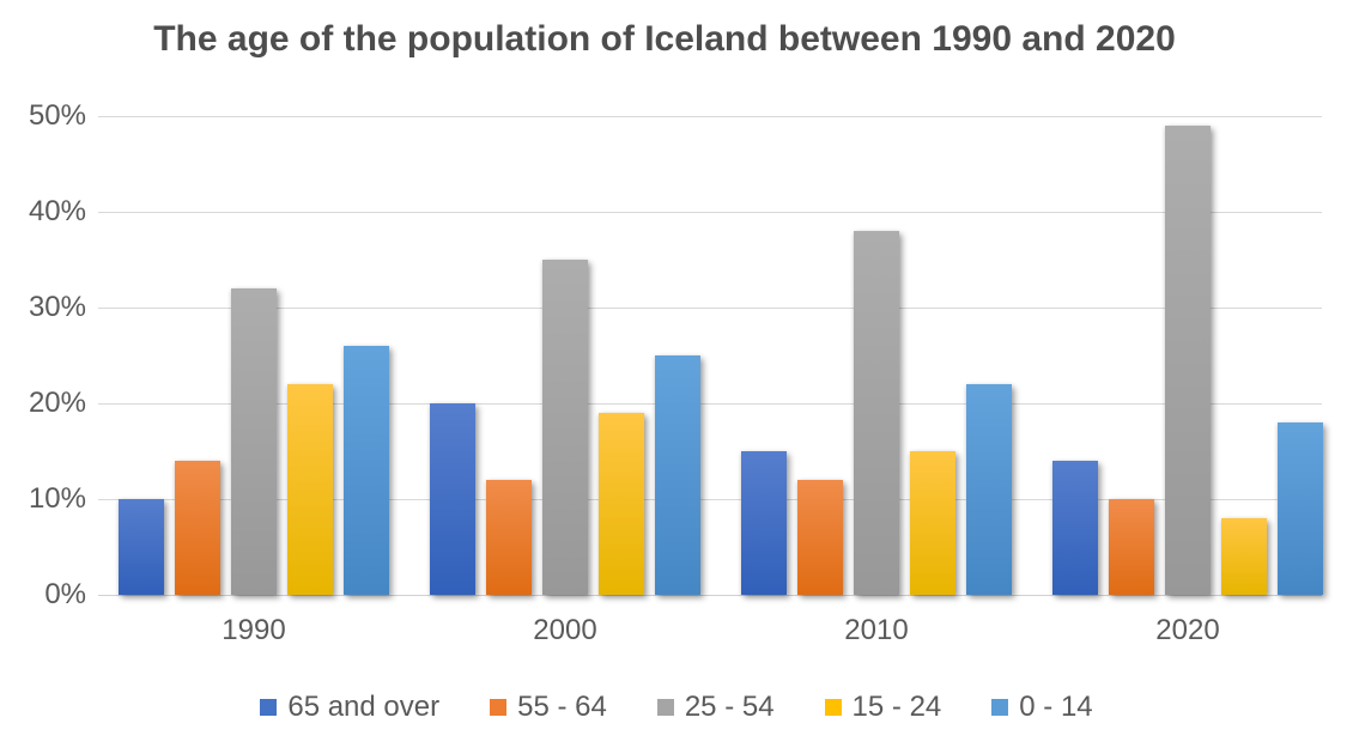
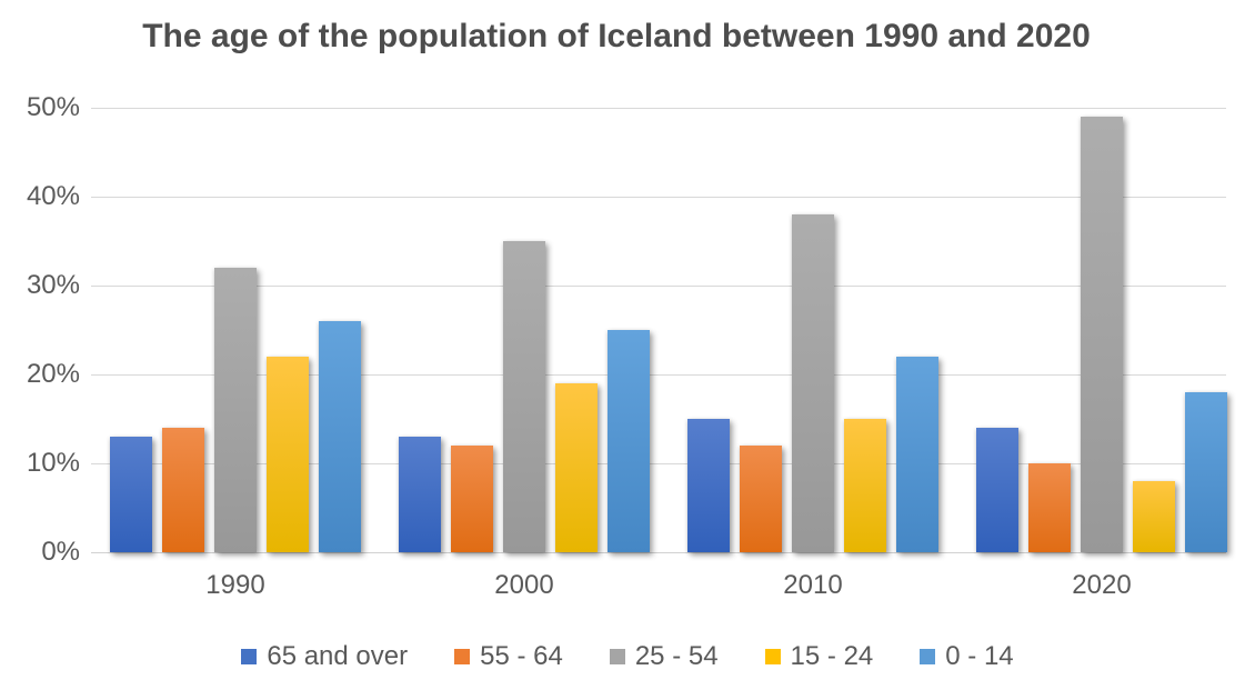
65 and over/1990: 10% -> 13%
65 and over/2000: 20% -> 13%
